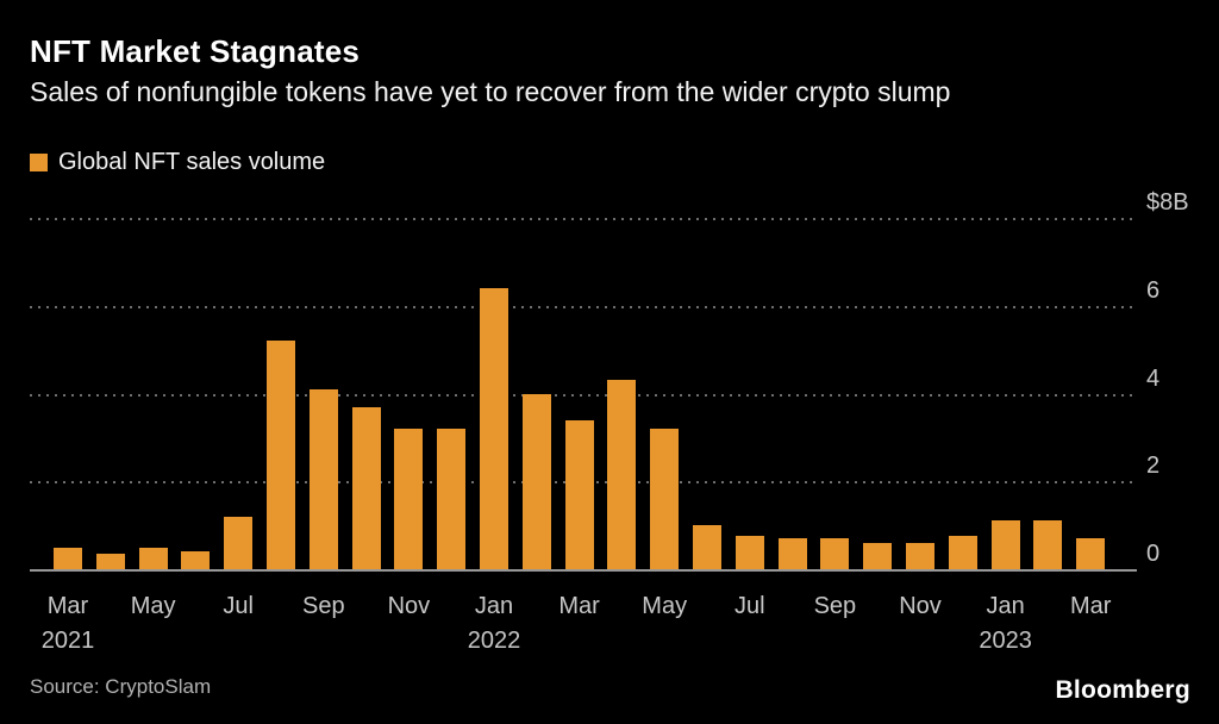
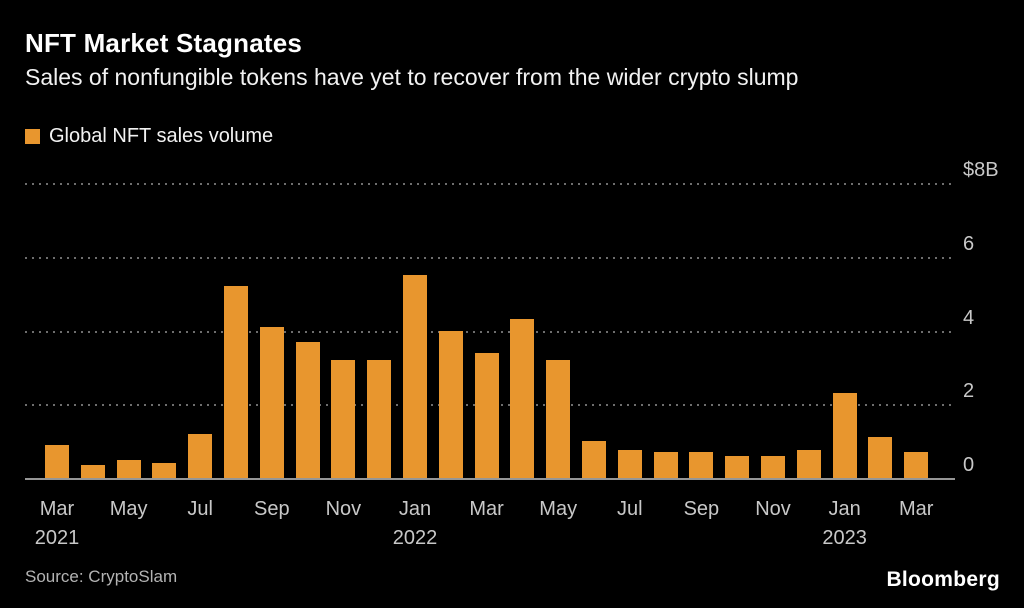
Mar 2021: $0.5B -> $0.9B
Jan 2022: $6.4B -> $5.5B
Jan 2023: $1.1B -> $2.3B
